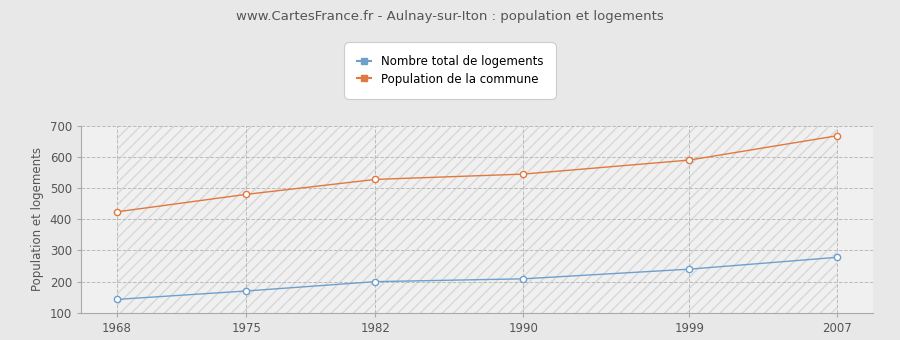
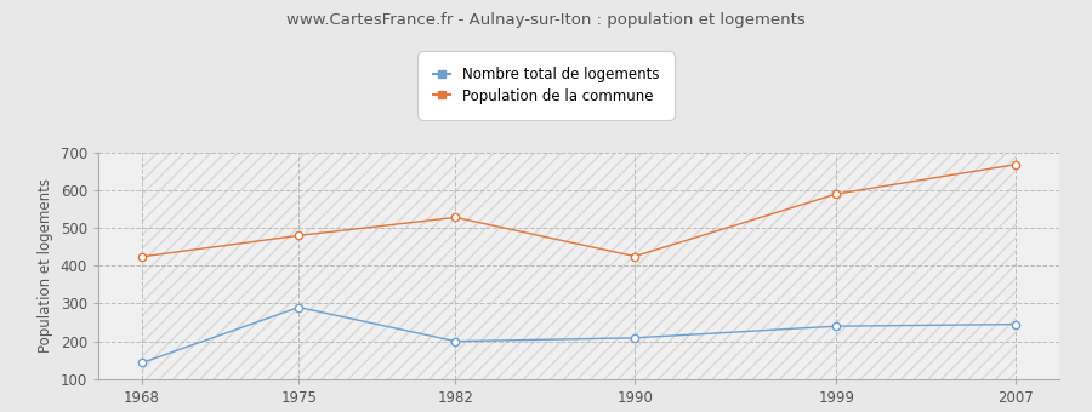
Nombre total de logements/1975: 170 -> 290
Population de la commune/1990: 545 -> 425
Nombre total de logements/2007: 278 -> 245
